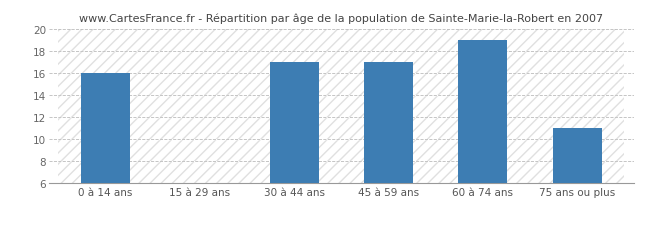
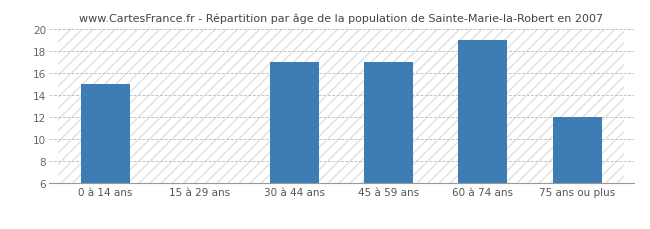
0 à 14 ans: 16 -> 15
75 ans ou plus: 11 -> 12
